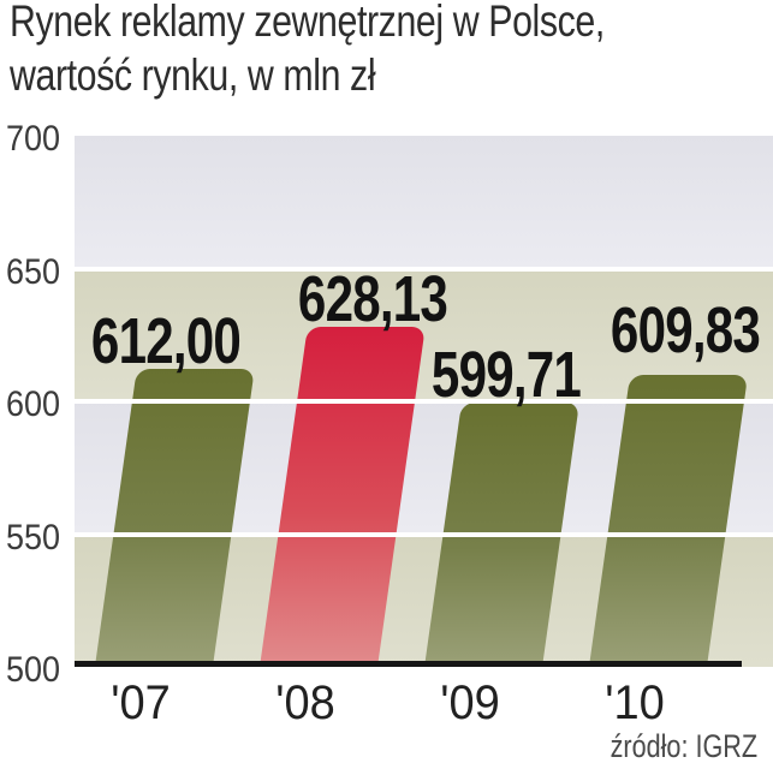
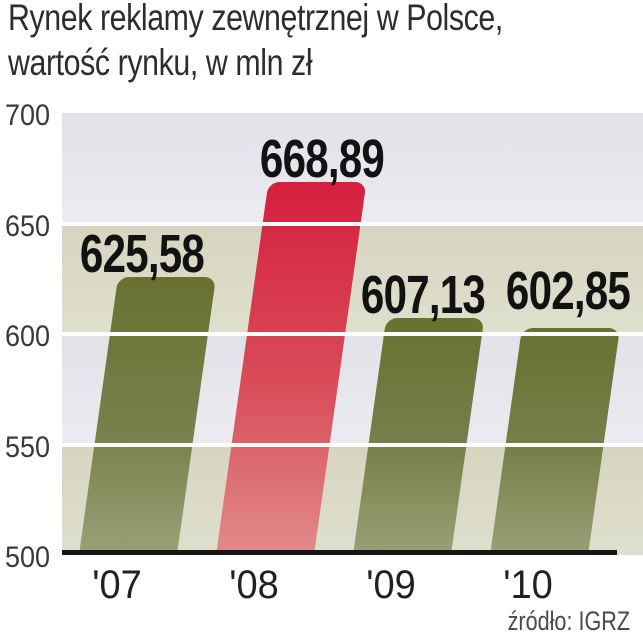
'07: 612,00 -> 625,58
'08: 628,13 -> 668,89
'09: 599,71 -> 607,13
'10: 609,83 -> 602,85
